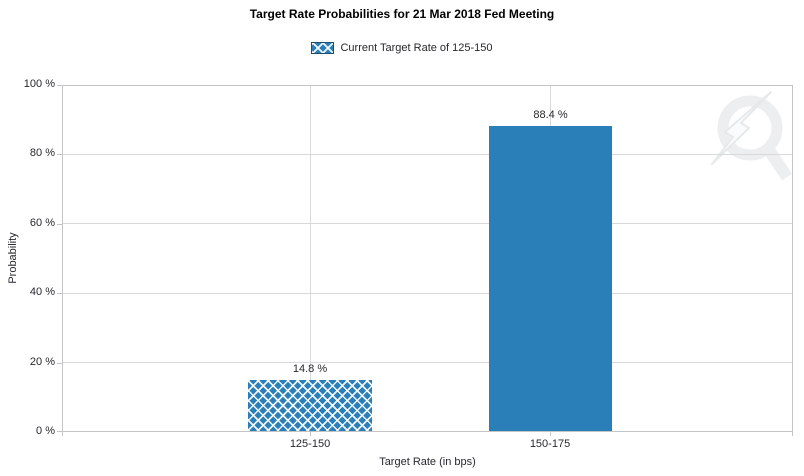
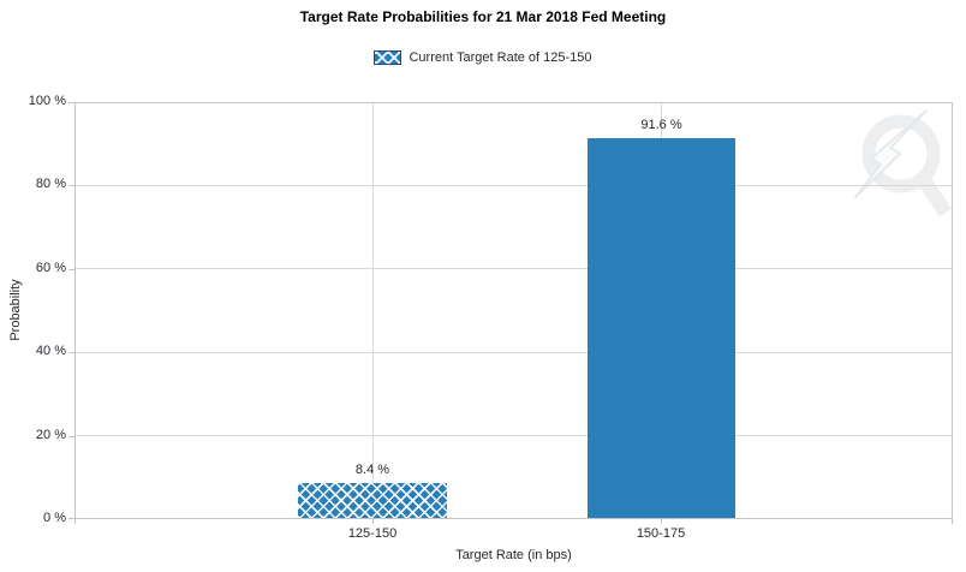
125-150: 14.8 -> 8.4
150-175: 88.4 -> 91.6
